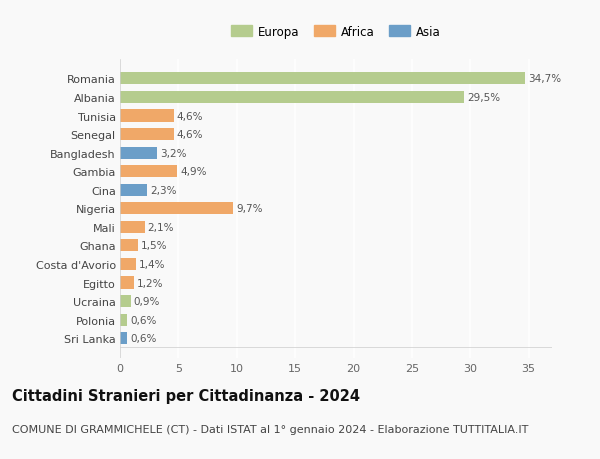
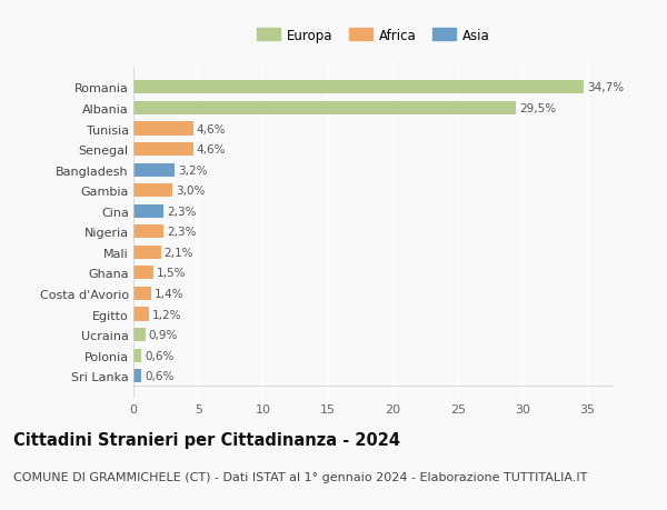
Gambia: 4,9% -> 3,0%
Nigeria: 9,7% -> 2,3%
